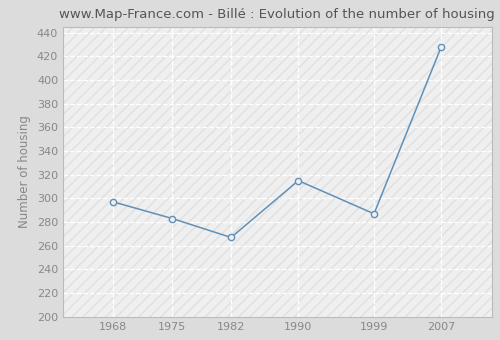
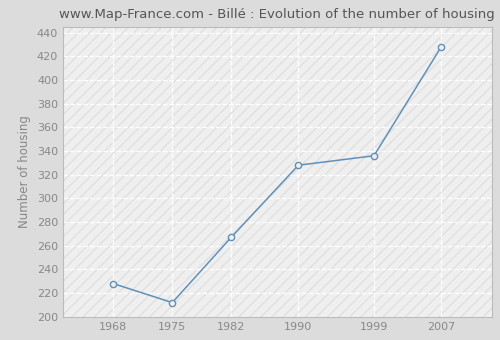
1968: 297 -> 228
1975: 283 -> 212
1990: 315 -> 328
1999: 287 -> 336
